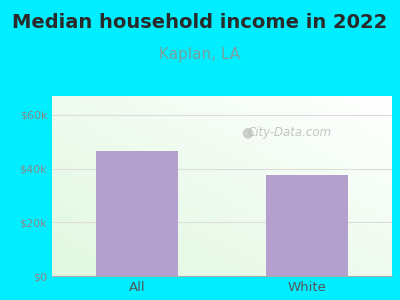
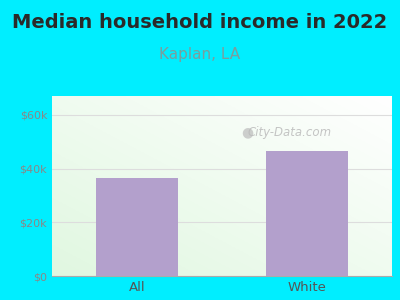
All: $46.5k -> $36.5k
White: $37.5k -> $46.5k
